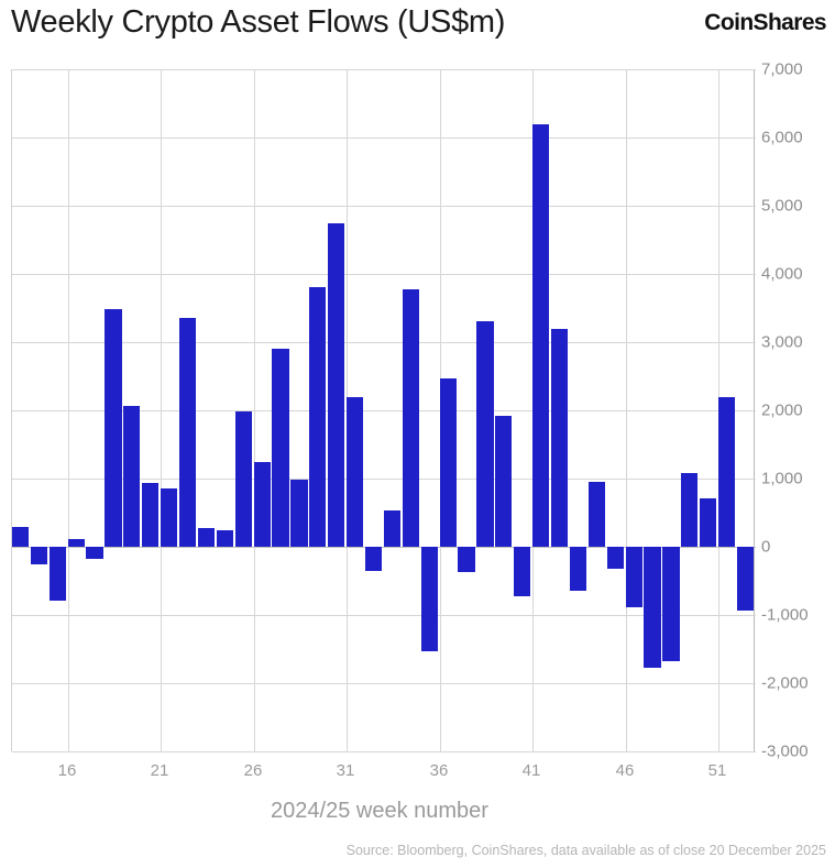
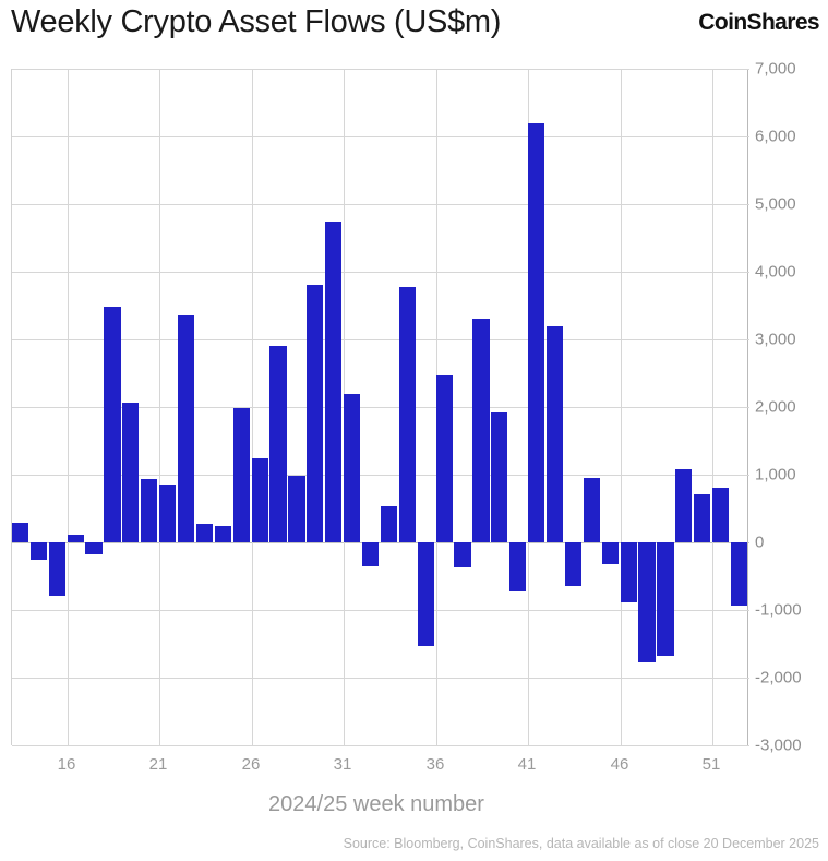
51: 2200 -> 800
